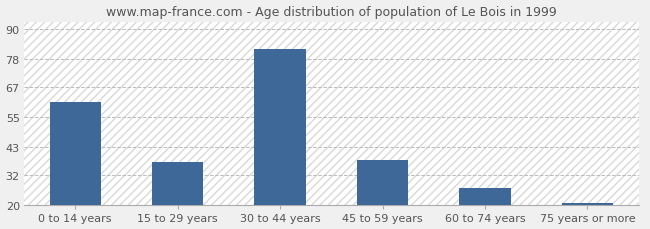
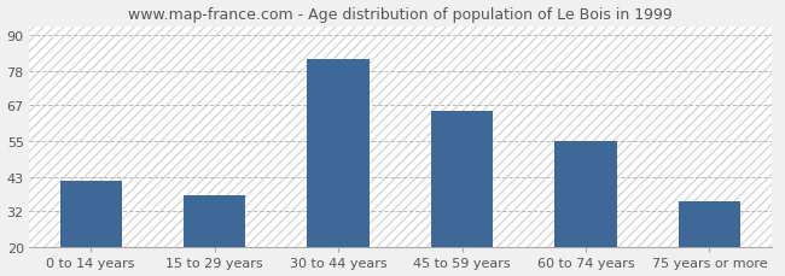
0 to 14 years: 61 -> 42
45 to 59 years: 38 -> 65
60 to 74 years: 27 -> 55
75 years or more: 21 -> 35
